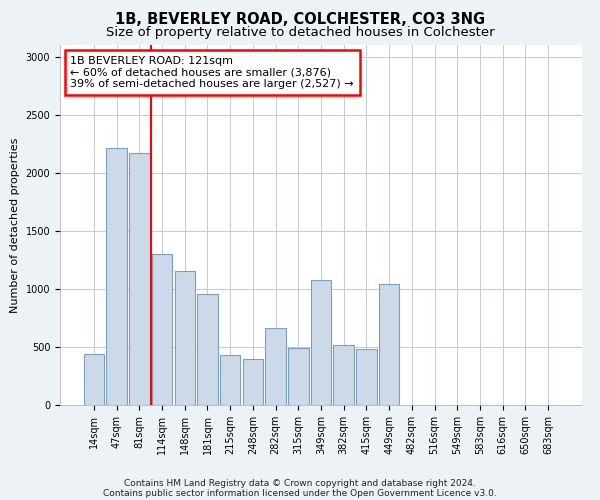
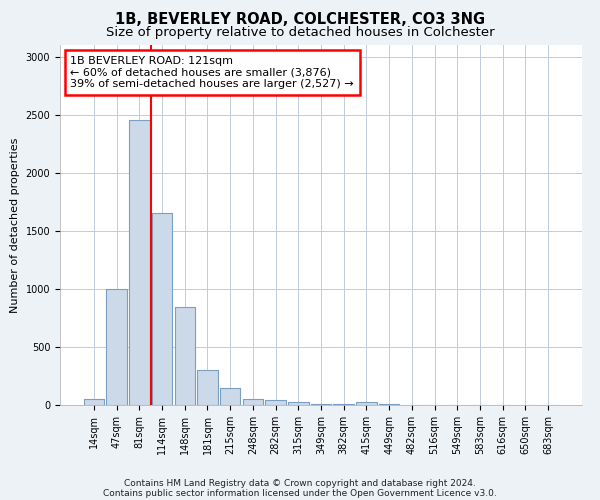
14sqm: 440 -> 50
47sqm: 2210 -> 1000
81sqm: 2170 -> 2450
114sqm: 1300 -> 1650
148sqm: 1150 -> 840
181sqm: 960 -> 300
215sqm: 430 -> 150
248sqm: 400 -> 60
282sqm: 660 -> 40
315sqm: 490 -> 20
349sqm: 1080 -> 0
382sqm: 520 -> 0
415sqm: 480 -> 30
449sqm: 1040 -> 0
